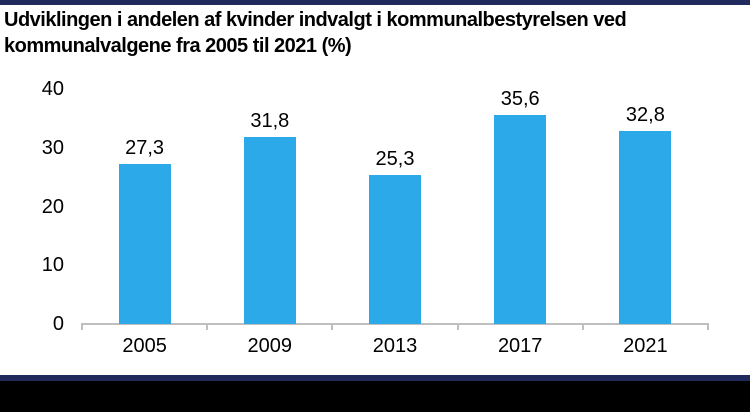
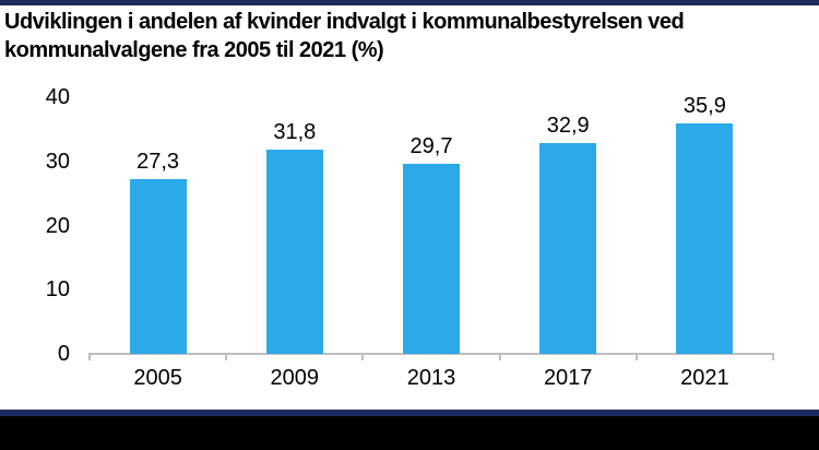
2013: 25,3 -> 29,7
2017: 35,6 -> 32,9
2021: 32,8 -> 35,9
